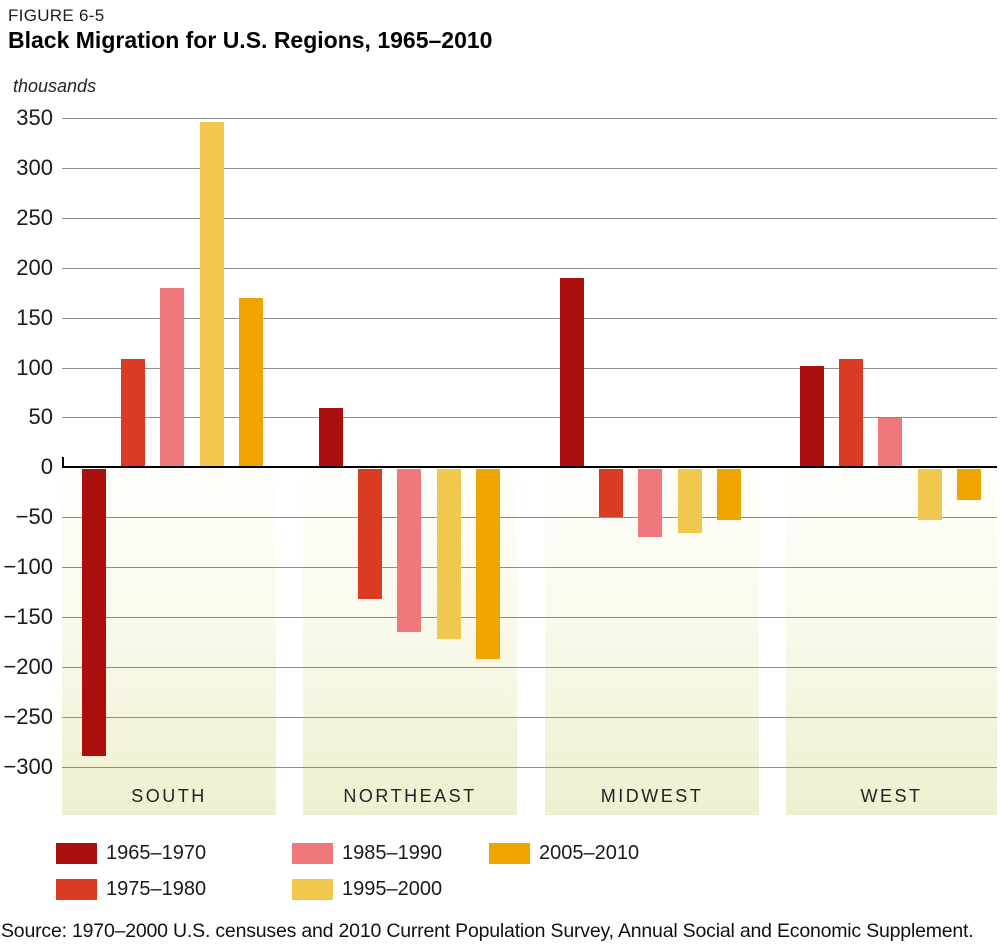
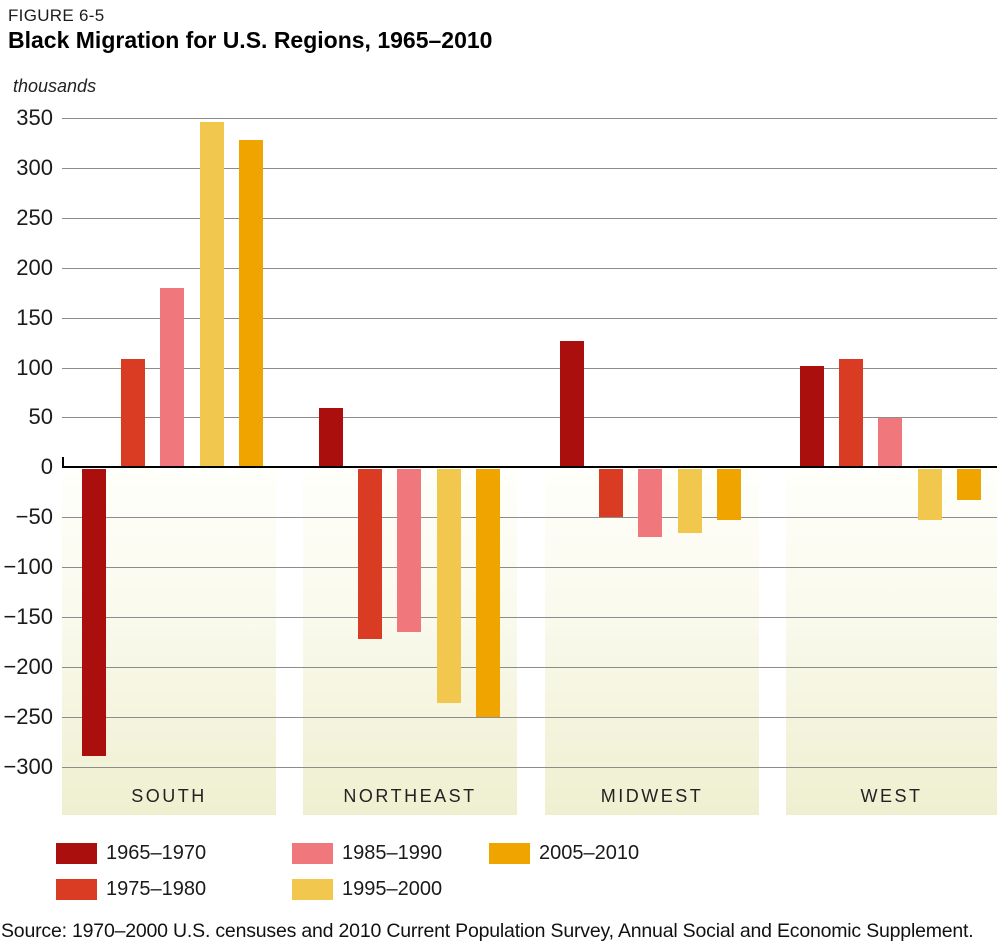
2005–2010/SOUTH: 170 -> 330
1975–1980/NORTHEAST: -130 -> -170
1995–2000/NORTHEAST: -170 -> -230
2005–2010/NORTHEAST: -190 -> -250
1965–1970/MIDWEST: 190 -> 130
